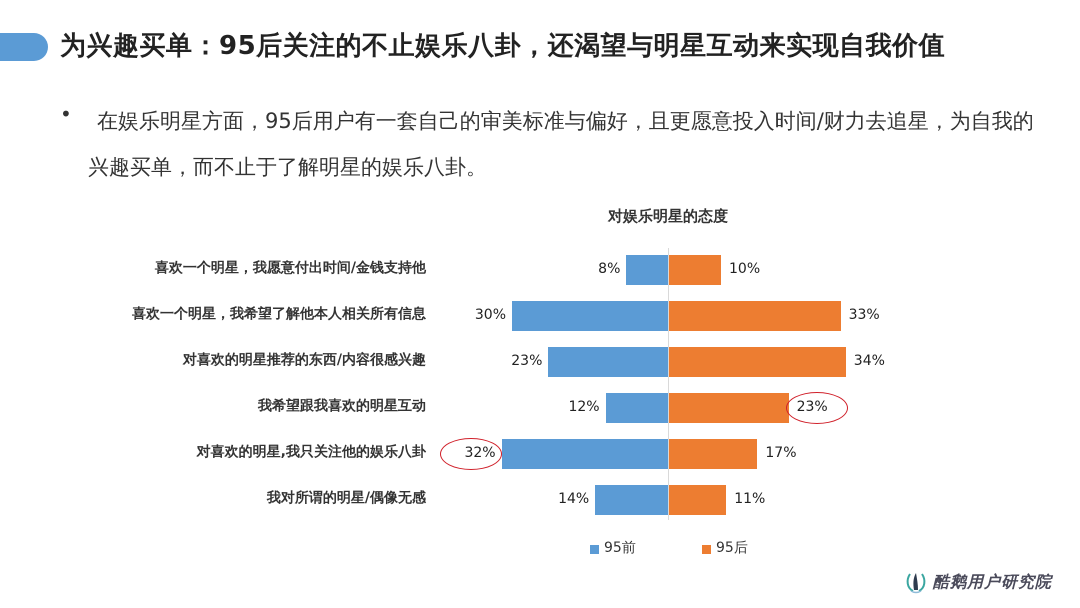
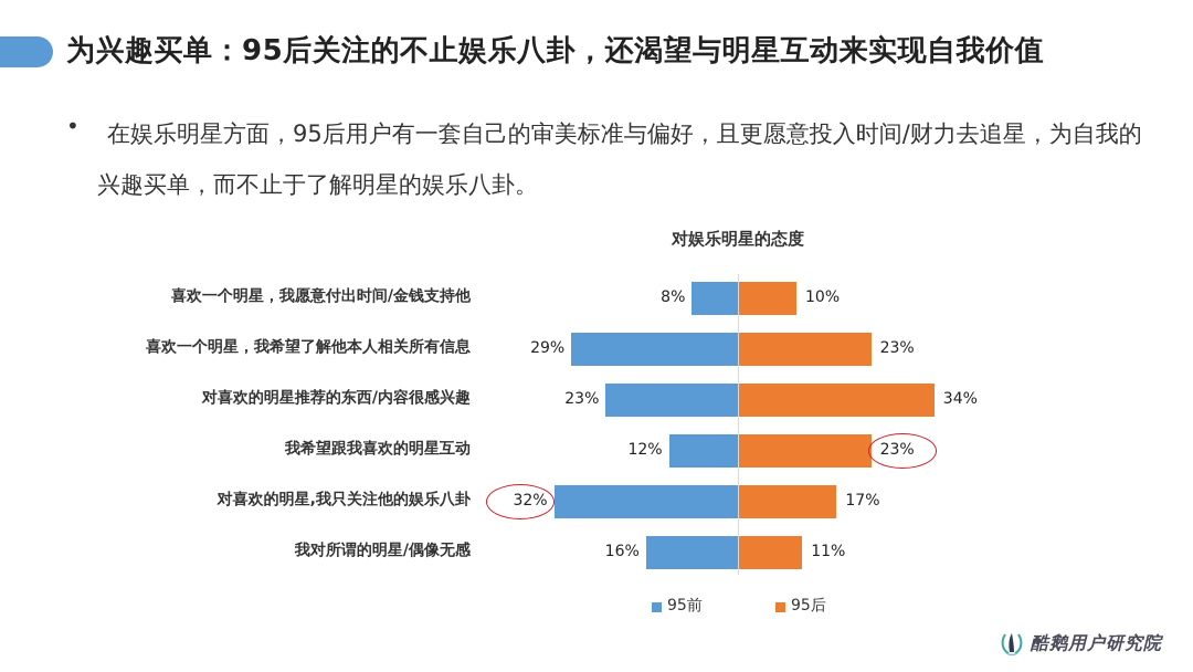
95前/喜欢一个明星，我希望了解他本人相关所有信息: 30% -> 29%
95后/喜欢一个明星，我希望了解他本人相关所有信息: 33% -> 23%
95前/我对所谓的明星/偶像无感: 14% -> 16%
